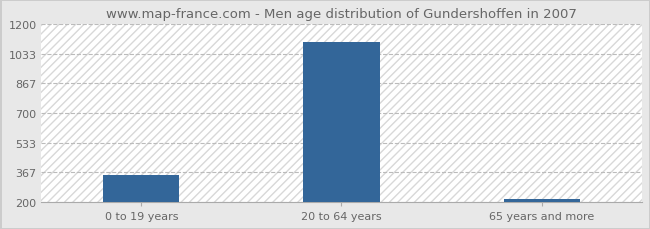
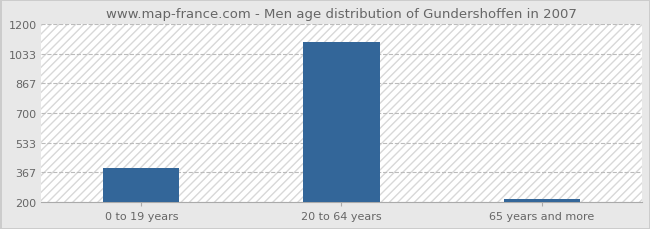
0 to 19 years: 350 -> 390
